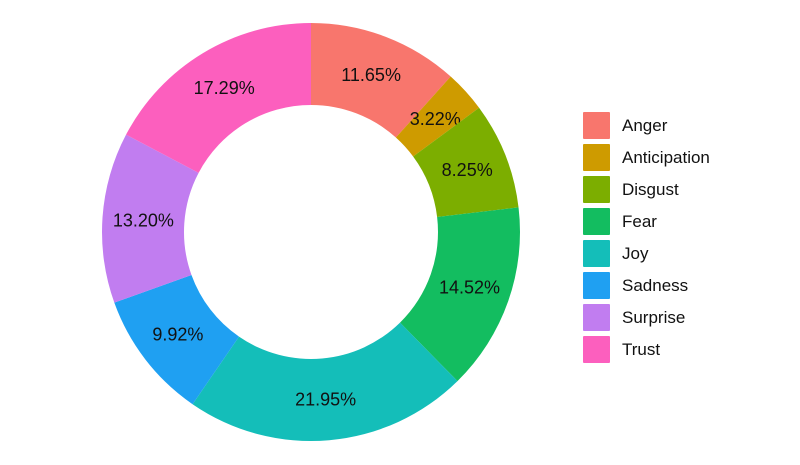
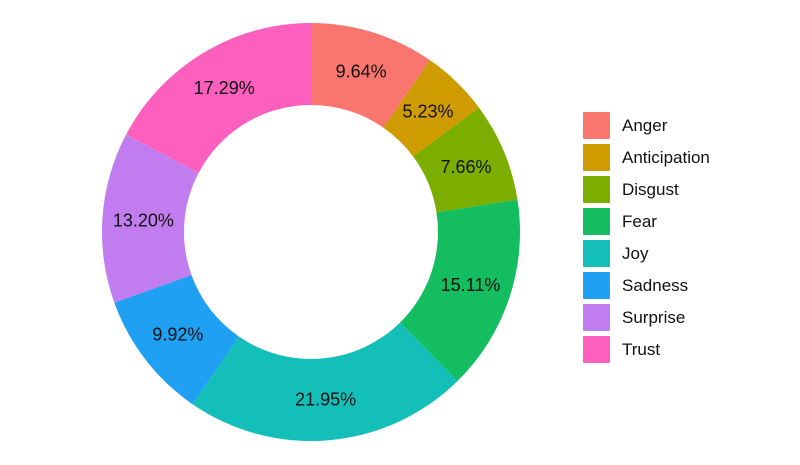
Anger: 11.65% -> 9.64%
Anticipation: 3.22% -> 5.23%
Disgust: 8.25% -> 7.66%
Fear: 14.52% -> 15.11%
